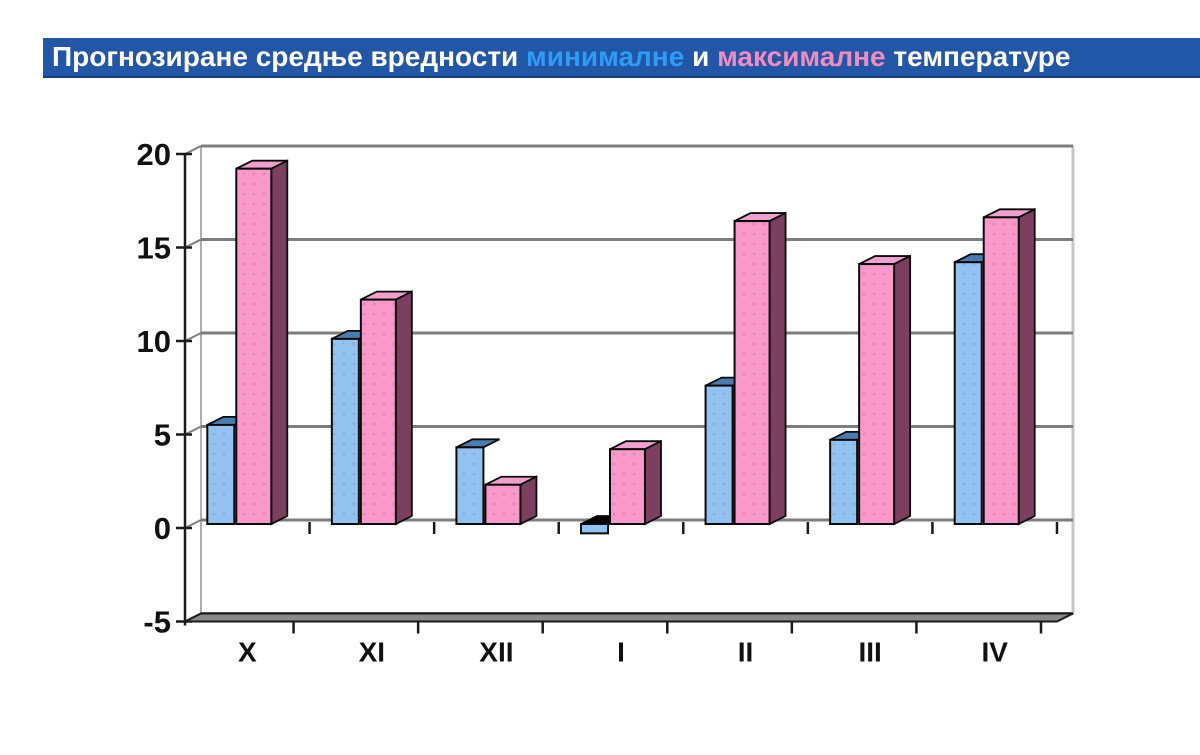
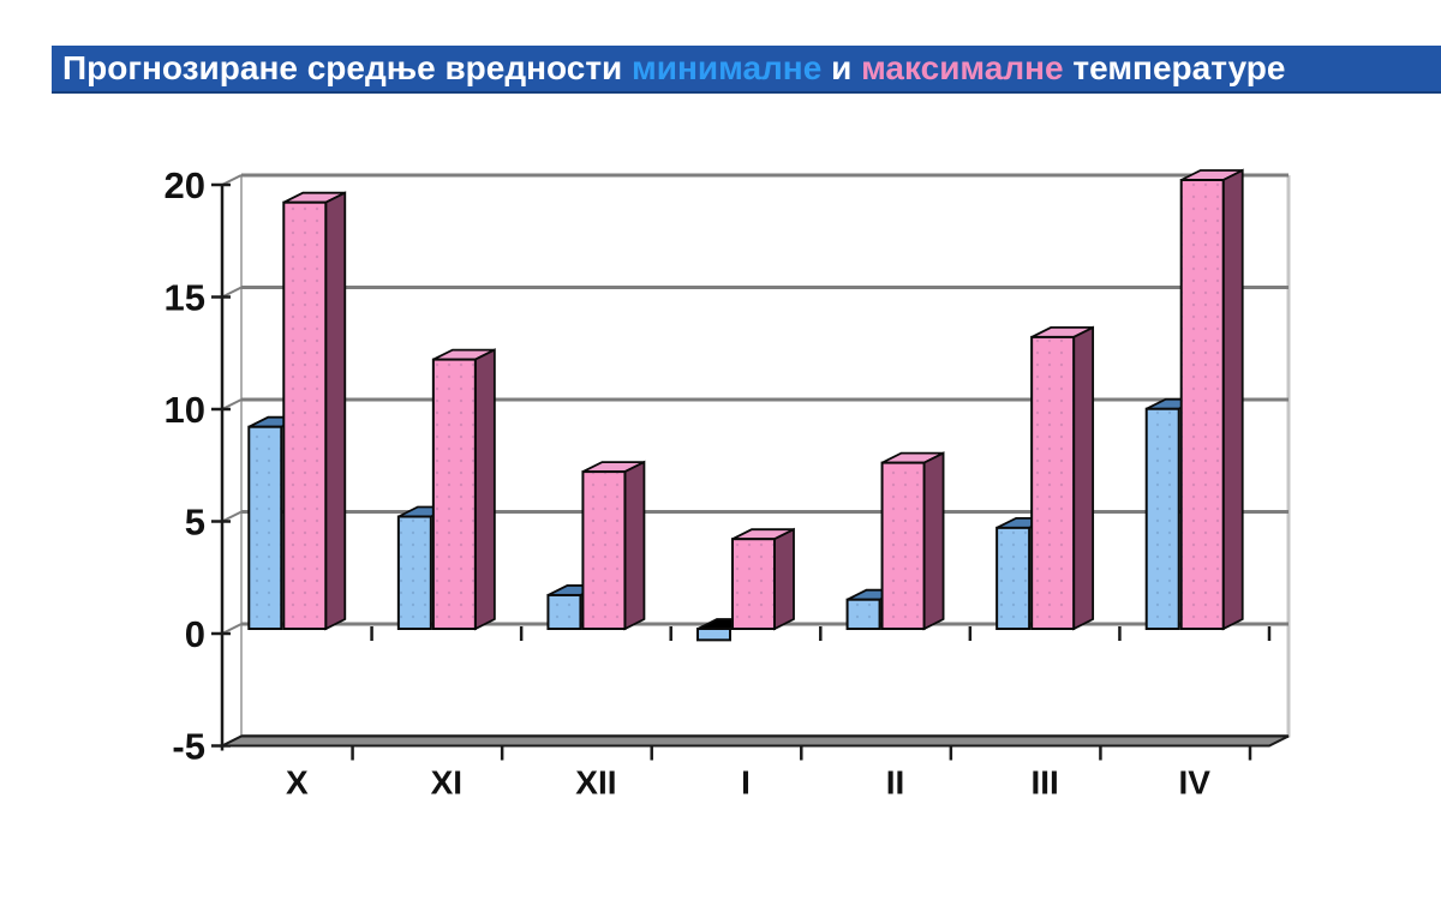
минималне/X: 5.3 -> 9.0
минималне/XI: 9.9 -> 5.0
минималне/XII: 4.1 -> 1.5
максималне/XII: 2.1 -> 7.0
минималне/II: 7.4 -> 1.3
максималне/II: 16.2 -> 7.4
максималне/III: 13.9 -> 13.0
минималне/IV: 14.0 -> 9.8
максималне/IV: 16.4 -> 20.0
